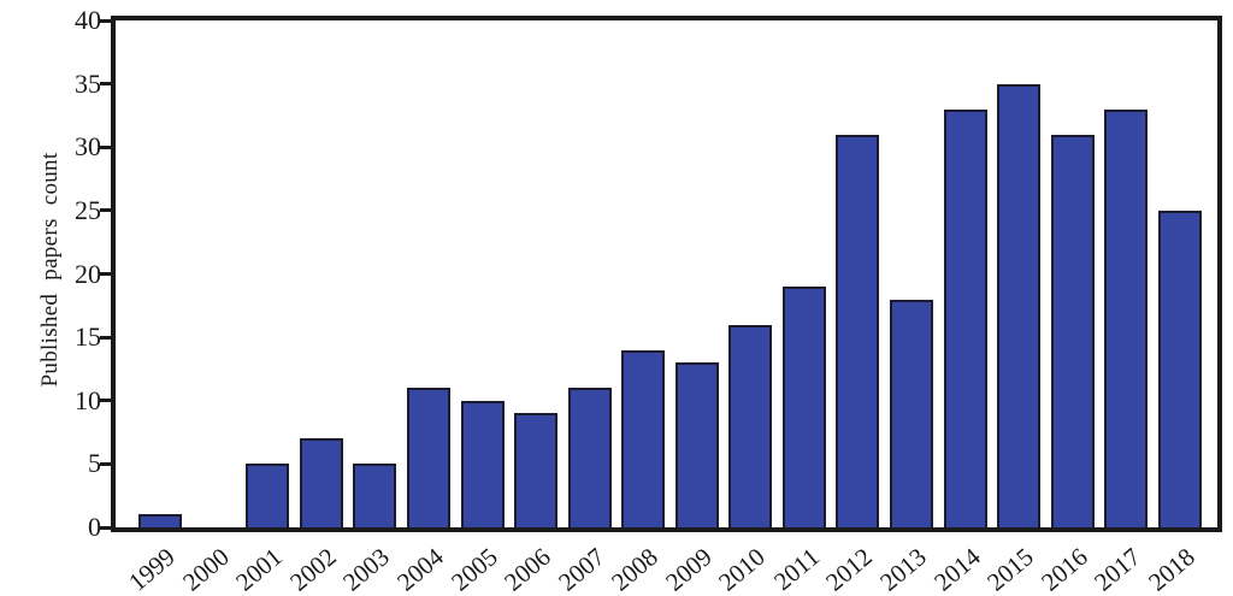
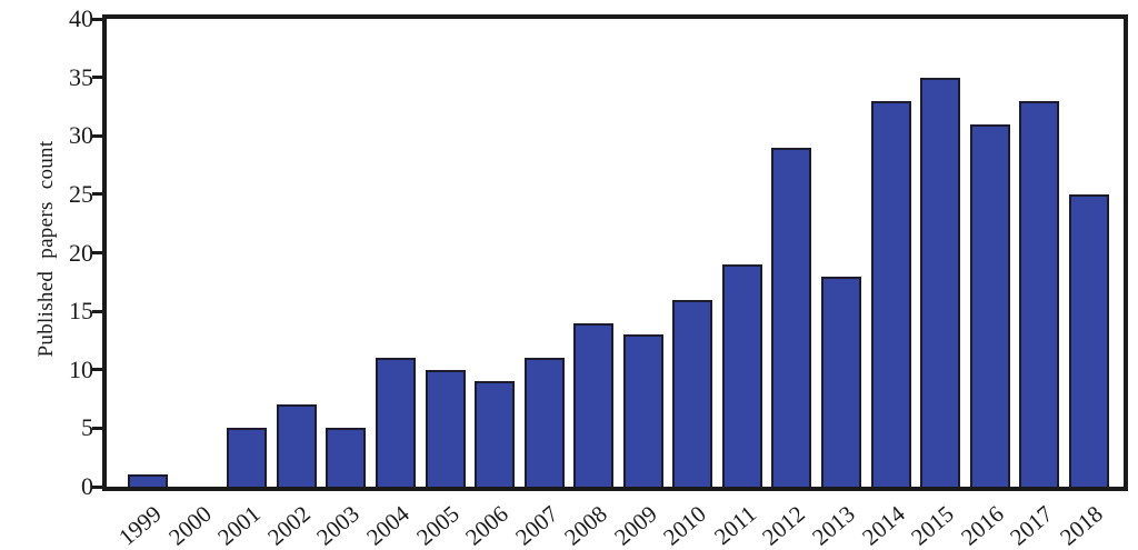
2012: 31 -> 29
